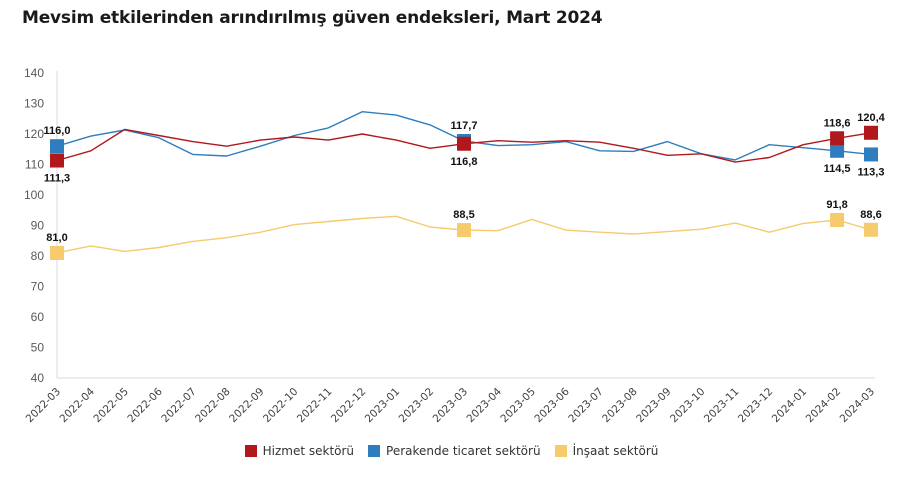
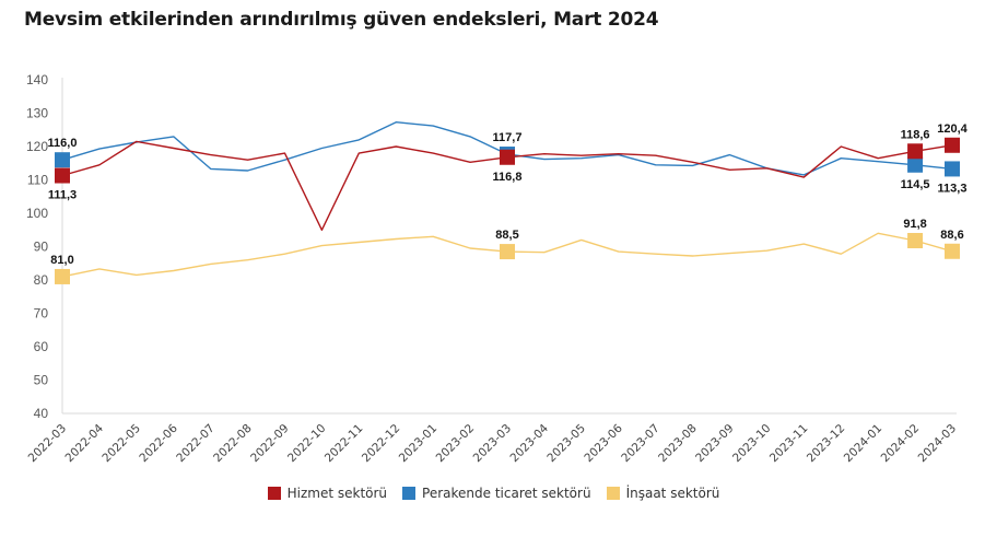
Perakende ticaret sektörü/2022-06: 119 -> 123
Hizmet sektörü/2022-10: 119 -> 95
Hizmet sektörü/2023-12: 112 -> 120
İnşaat sektörü/2024-01: 91 -> 94
